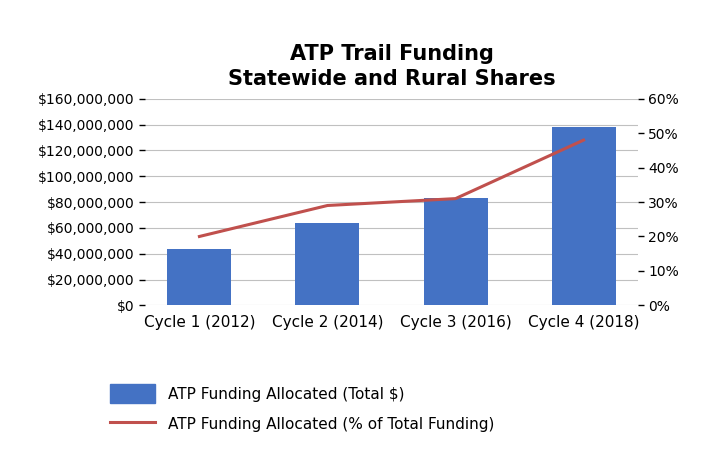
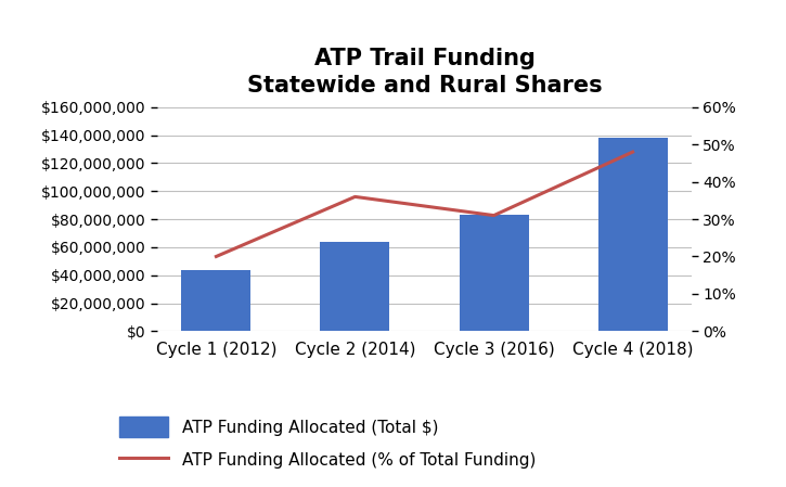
ATP Funding Allocated (% of Total Funding)/Cycle 2 (2014): 29% -> 36%
